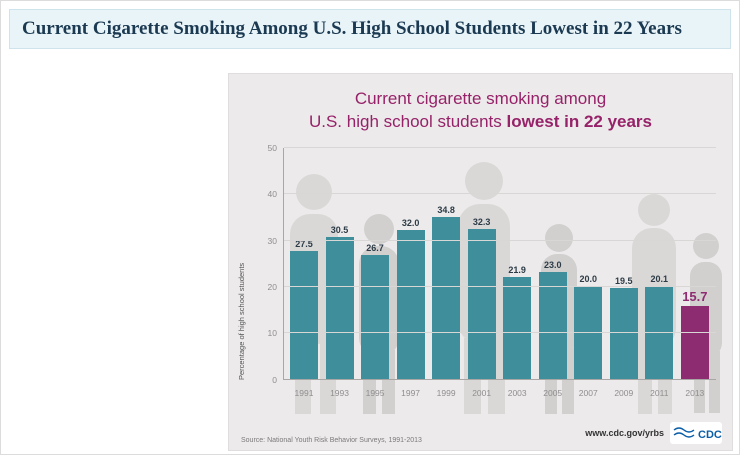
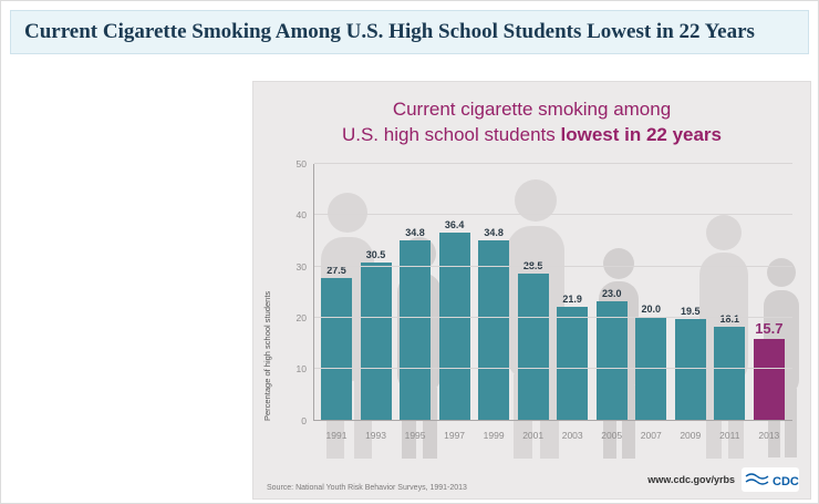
1995: 26.7 -> 34.8
1997: 32.0 -> 36.4
2001: 32.3 -> 28.5
2011: 20.1 -> 18.1
